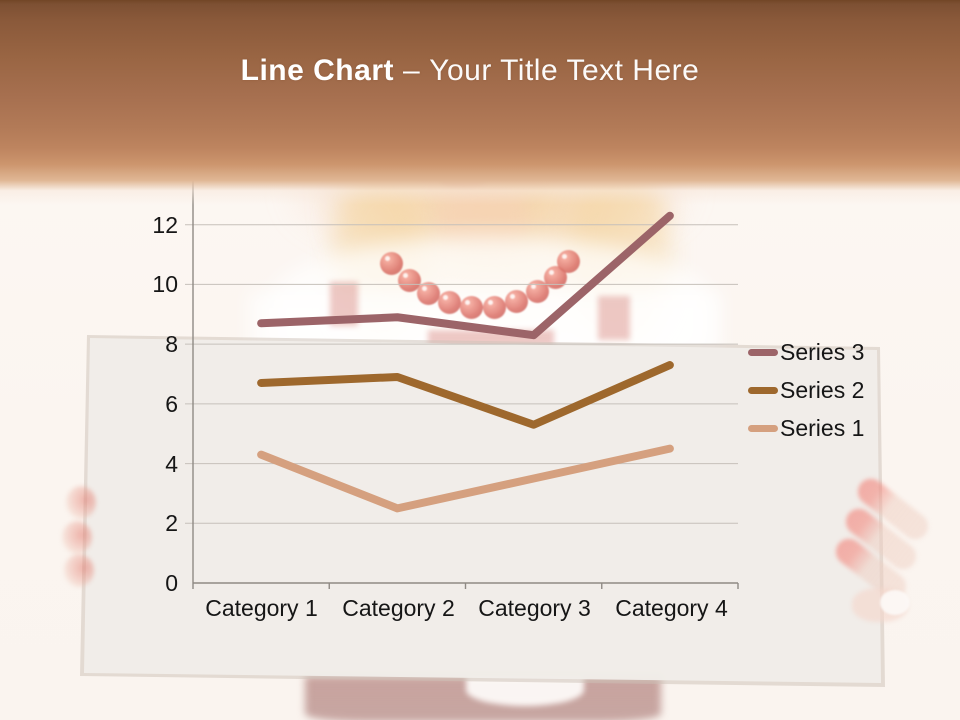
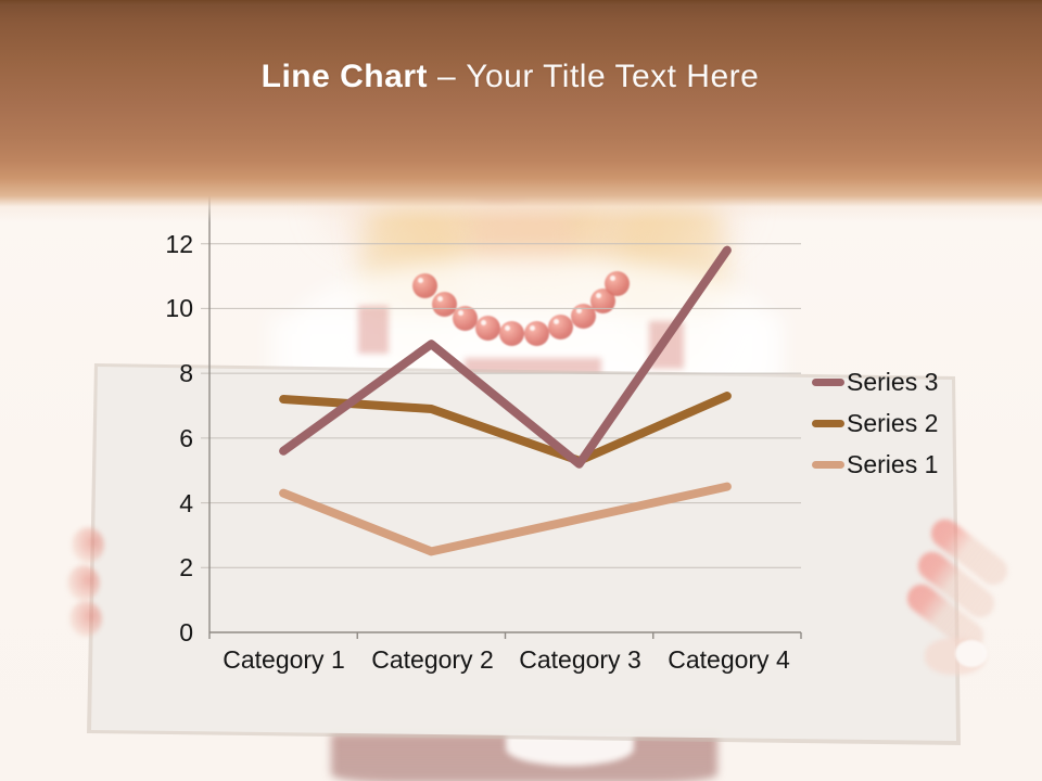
Series 2/Category 1: 6.7 -> 7.2
Series 3/Category 1: 8.7 -> 5.6
Series 3/Category 3: 8.3 -> 5.2
Series 3/Category 4: 12.3 -> 11.8
